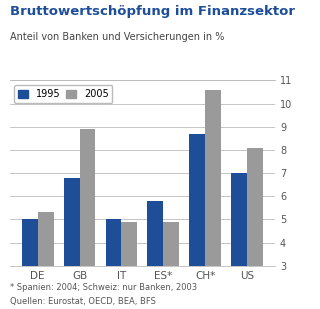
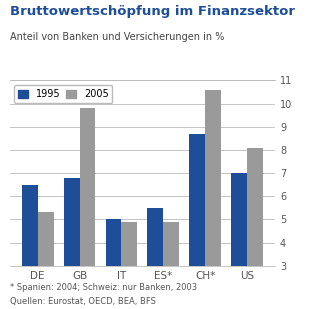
1995/DE: 5.0 -> 6.5
2005/GB: 8.9 -> 9.8
1995/ES*: 5.8 -> 5.5
